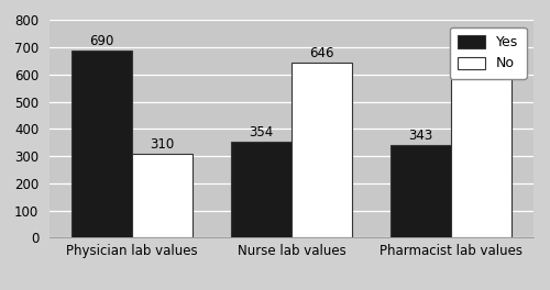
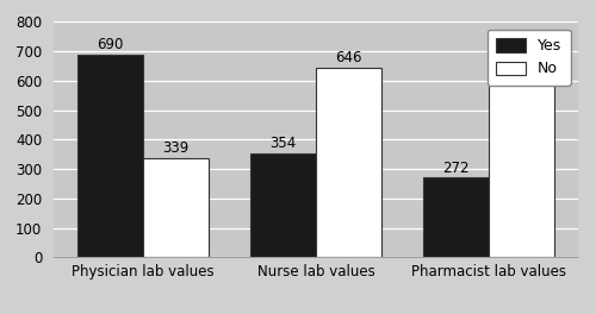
No/Physician lab values: 310 -> 339
Yes/Pharmacist lab values: 343 -> 272
